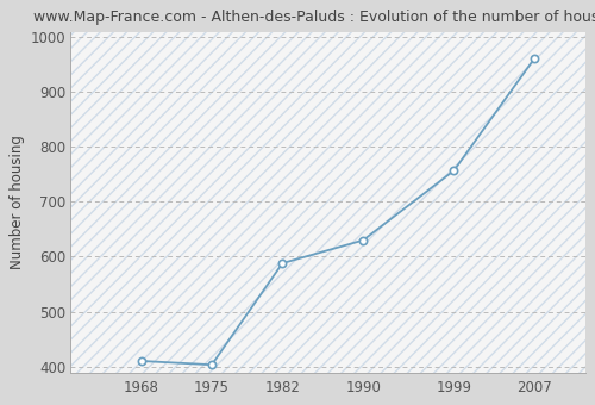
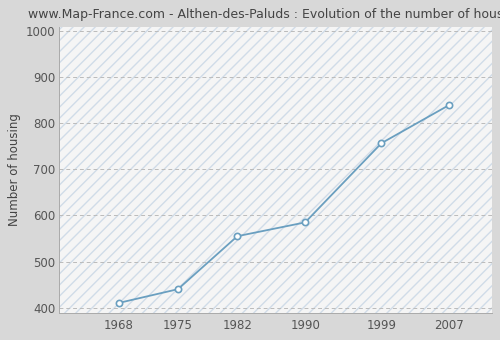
1975: 403 -> 440
1982: 588 -> 555
1990: 630 -> 585
2007: 962 -> 840
